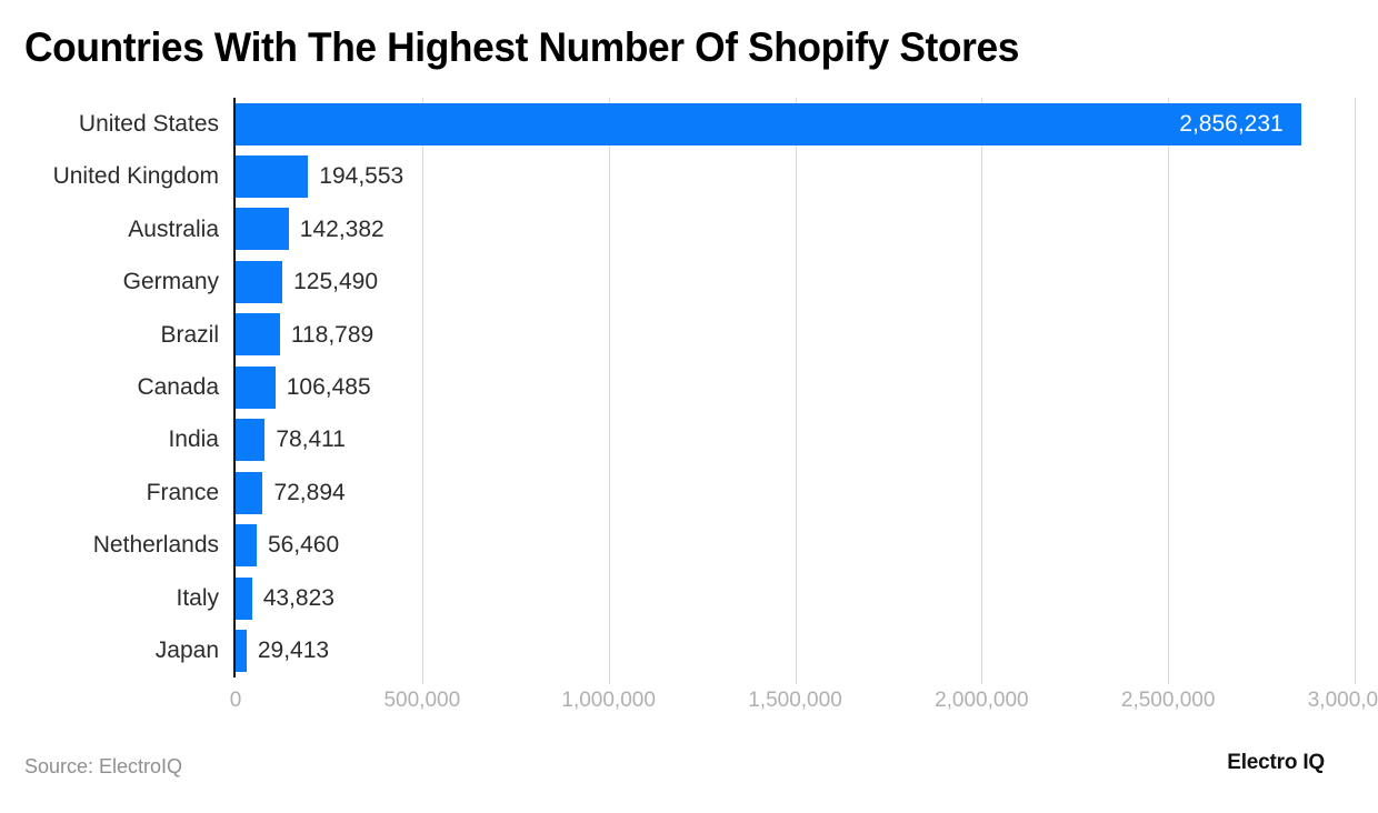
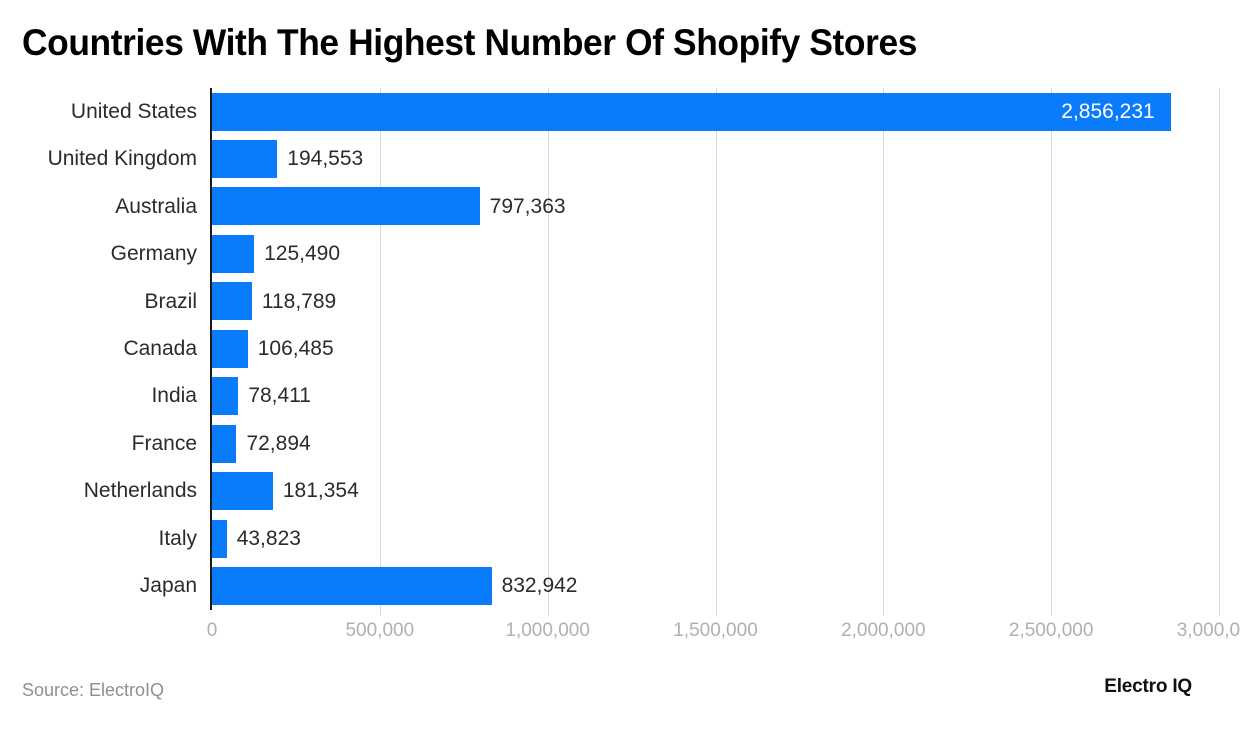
Australia: 142,382 -> 797,363
Netherlands: 56,460 -> 181,354
Japan: 29,413 -> 832,942
